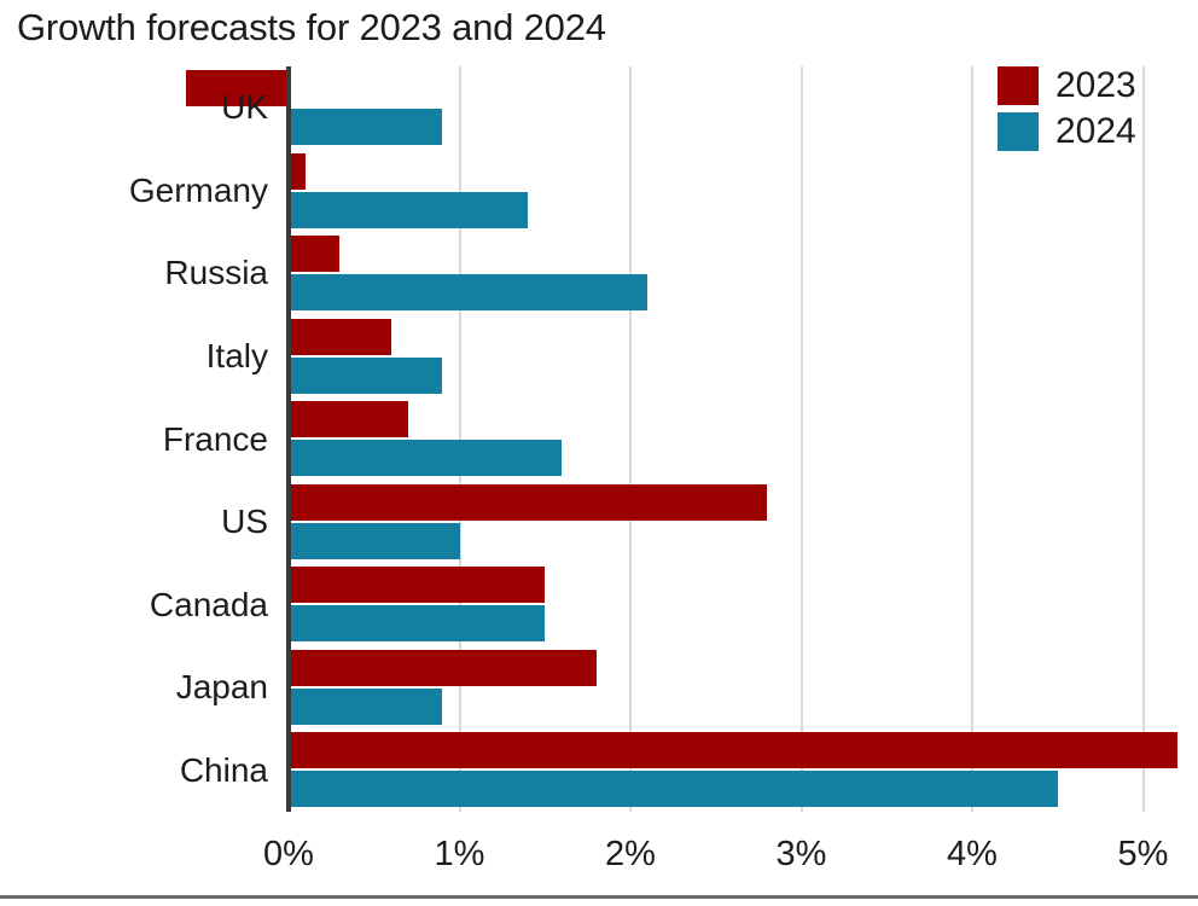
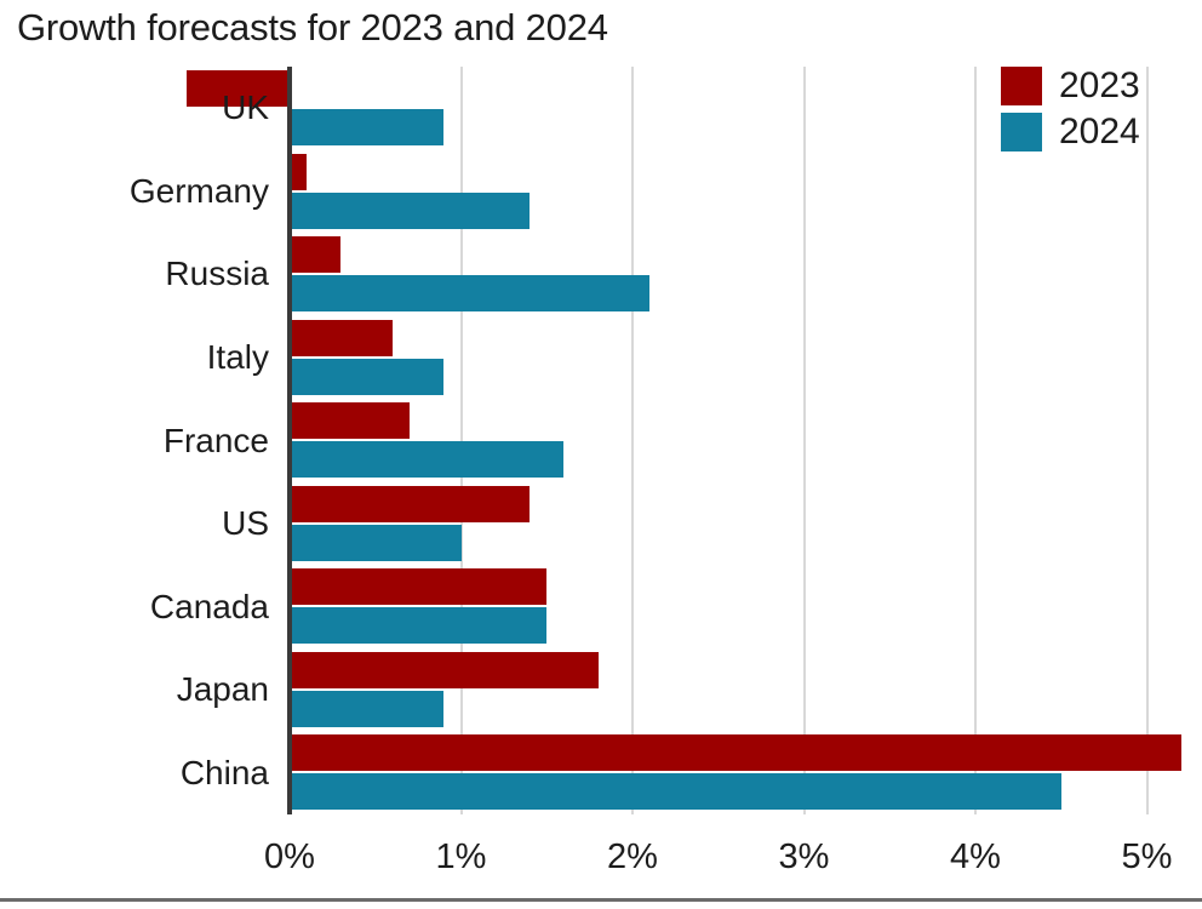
2023/US: 2.8% -> 1.4%
